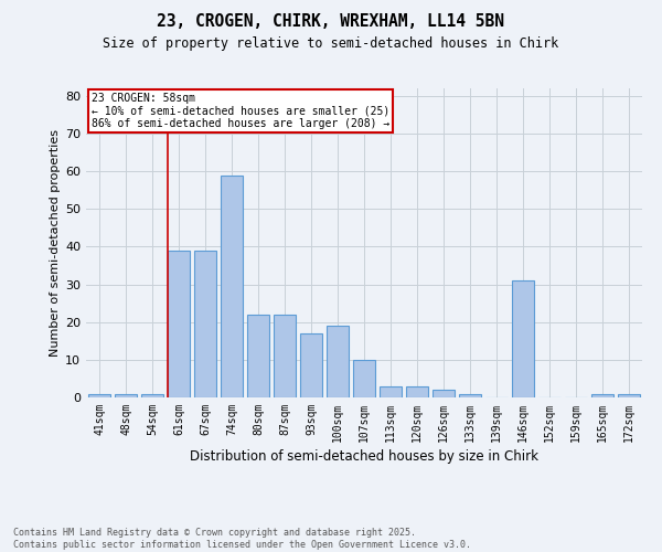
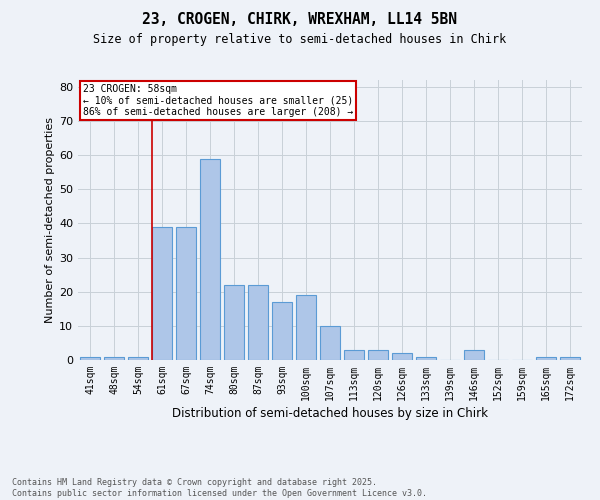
146sqm: 31 -> 3
